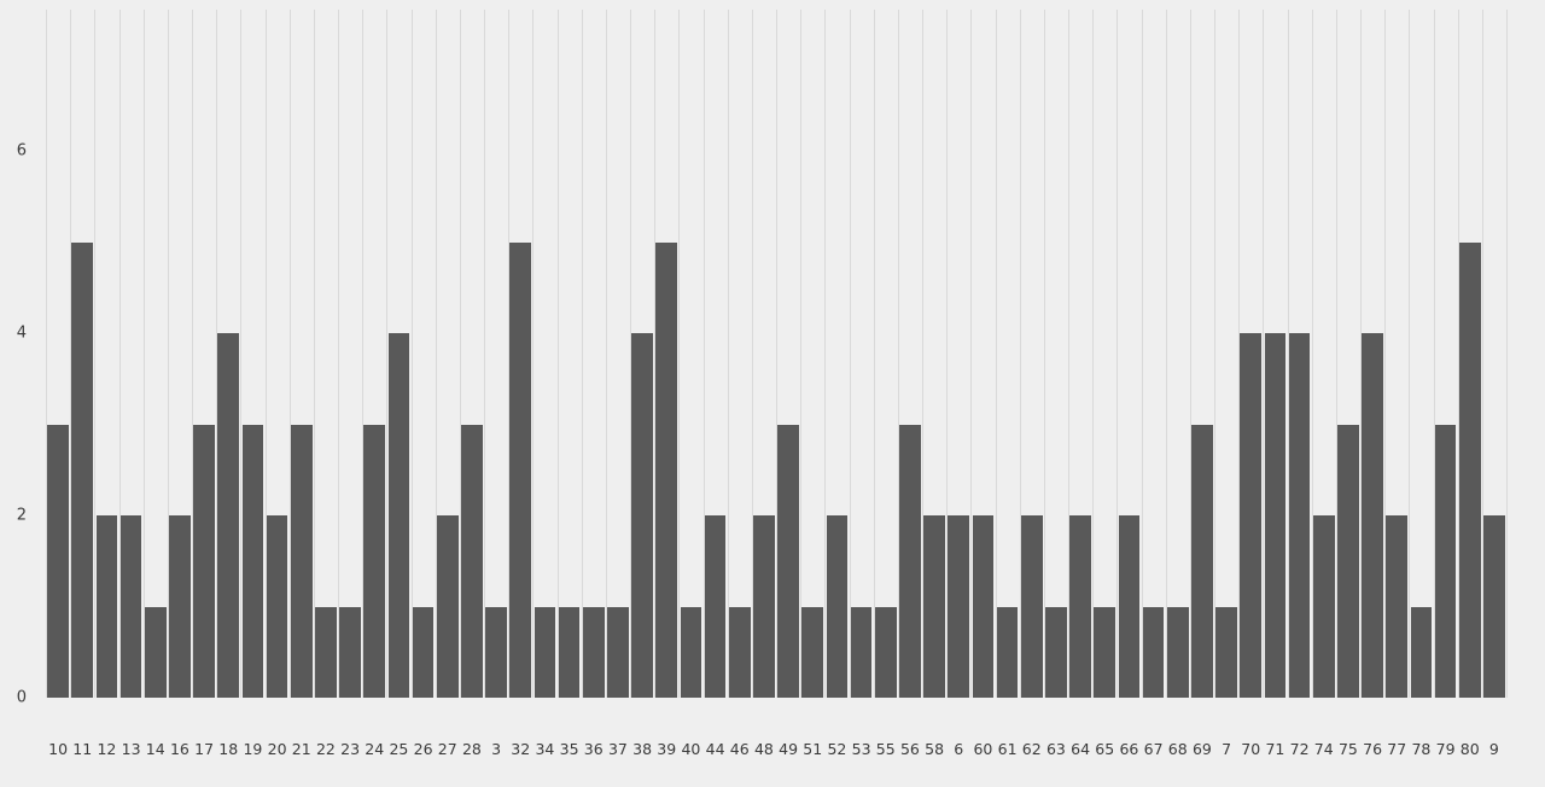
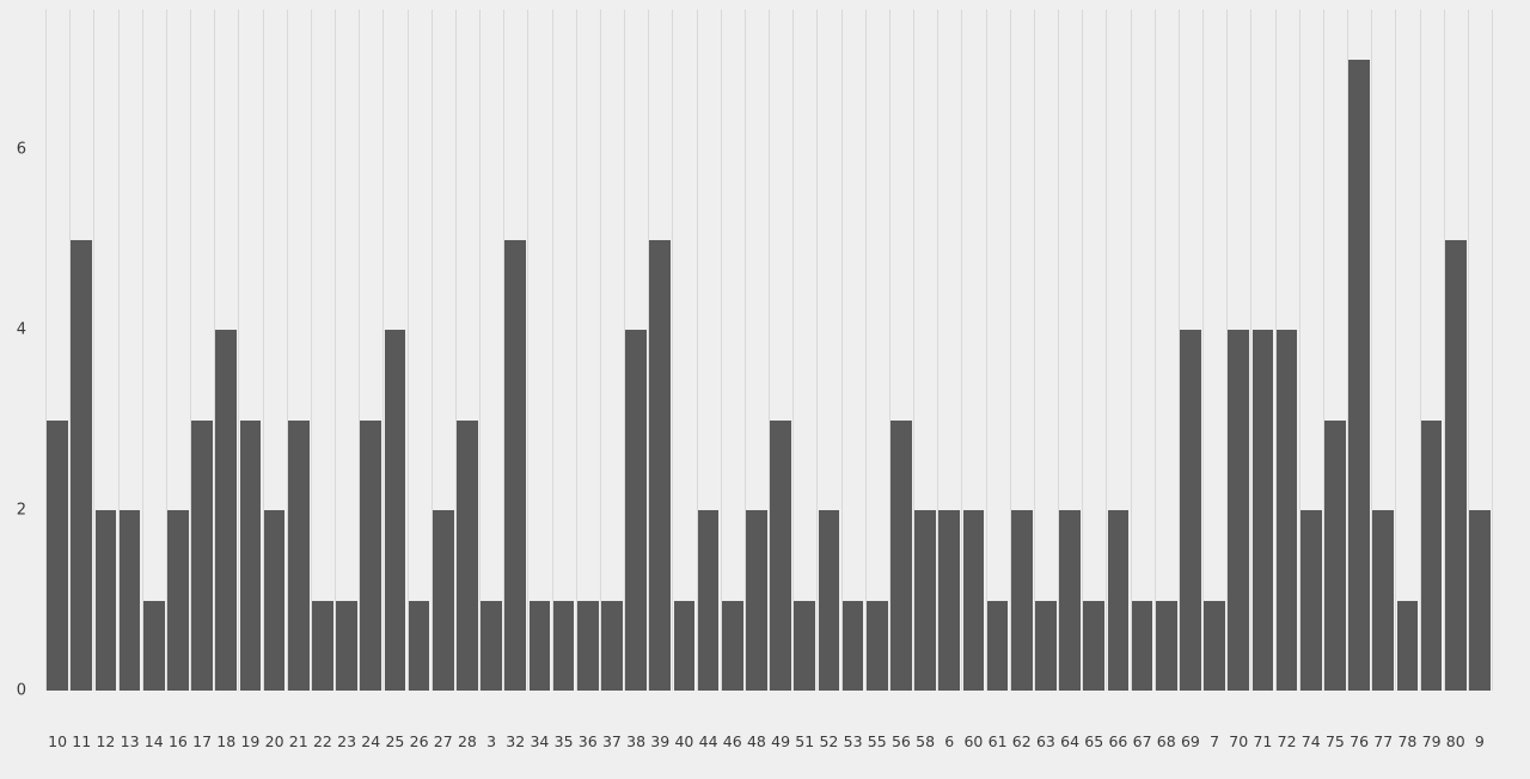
69: 3 -> 4
76: 4 -> 7
